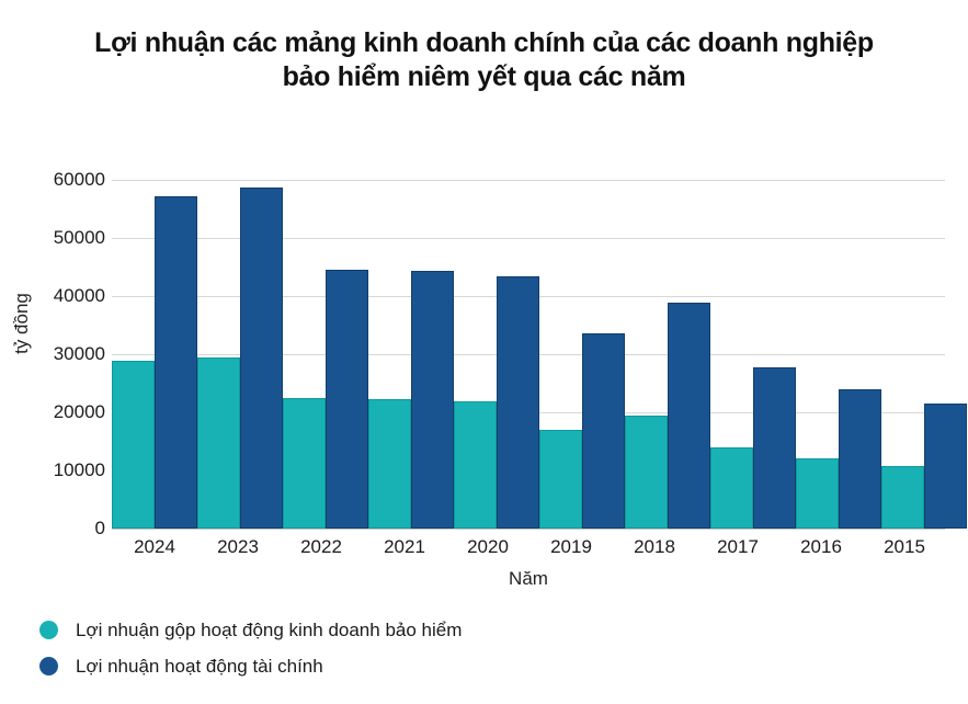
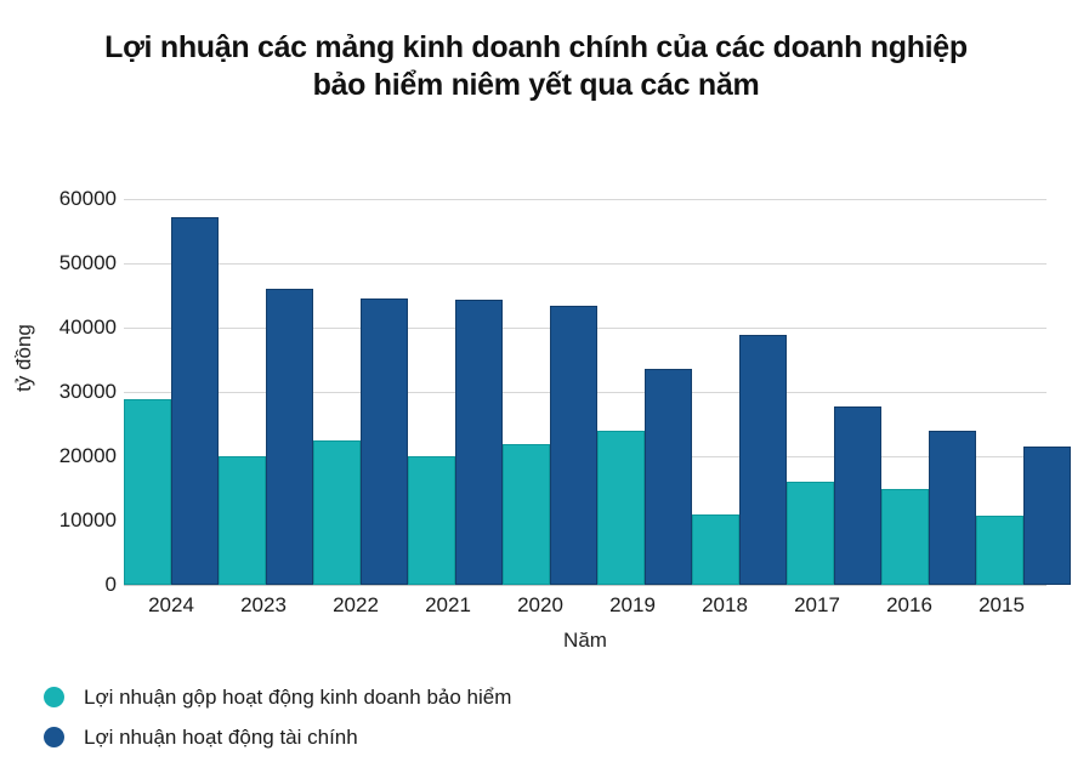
Lợi nhuận gộp hoạt động kinh doanh bảo hiểm/2023: 30000 -> 20000
Lợi nhuận hoạt động tài chính/2023: 59000 -> 46000
Lợi nhuận gộp hoạt động kinh doanh bảo hiểm/2021: 22000 -> 20000
Lợi nhuận gộp hoạt động kinh doanh bảo hiểm/2019: 17000 -> 24000
Lợi nhuận gộp hoạt động kinh doanh bảo hiểm/2018: 20000 -> 11000
Lợi nhuận gộp hoạt động kinh doanh bảo hiểm/2017: 14000 -> 16000
Lợi nhuận gộp hoạt động kinh doanh bảo hiểm/2016: 12000 -> 15000
